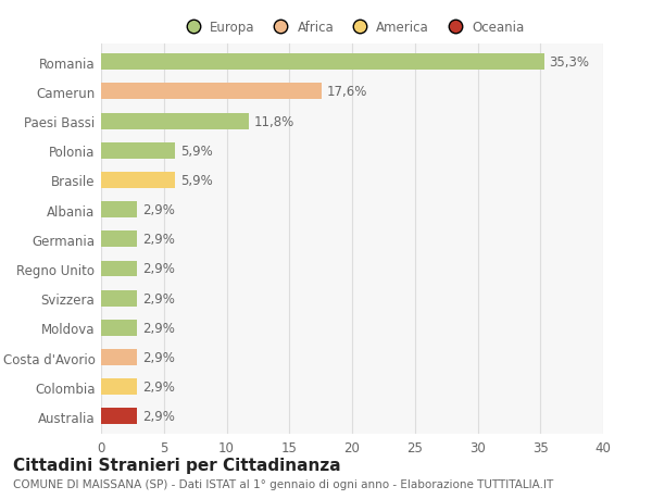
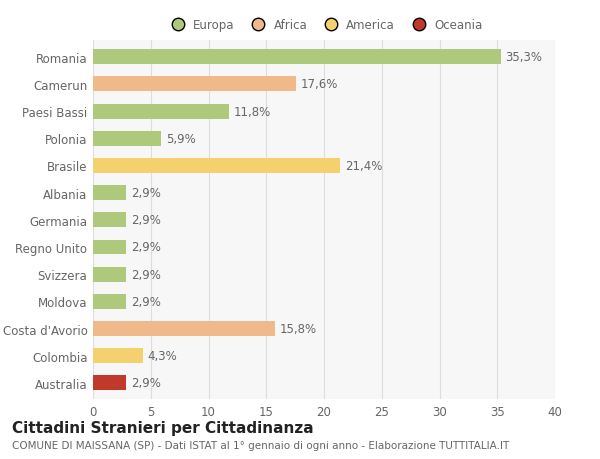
Brasile: 5,9% -> 21,4%
Costa d'Avorio: 2,9% -> 15,8%
Colombia: 2,9% -> 4,3%
